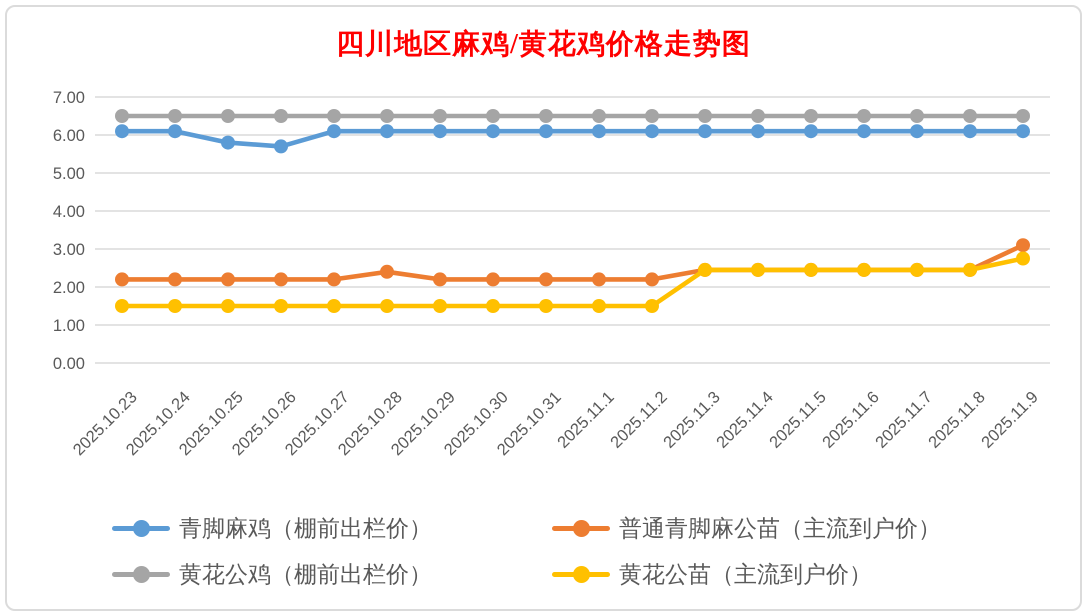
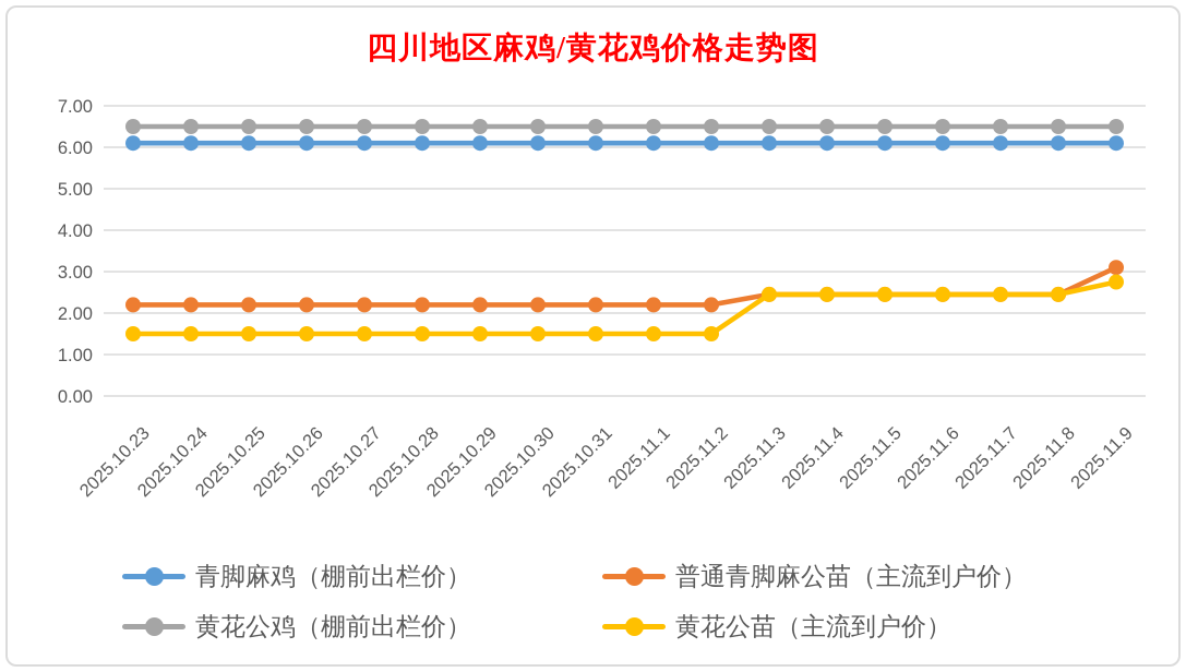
青脚麻鸡（棚前出栏价）/2025.10.25: 5.8 -> 6.1
青脚麻鸡（棚前出栏价）/2025.10.26: 5.7 -> 6.1
普通青脚麻公苗（主流到户价）/2025.10.28: 2.4 -> 2.2
